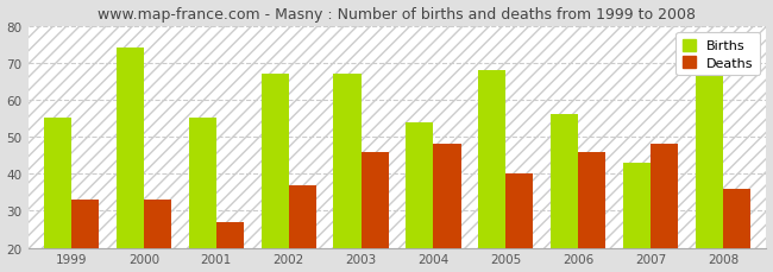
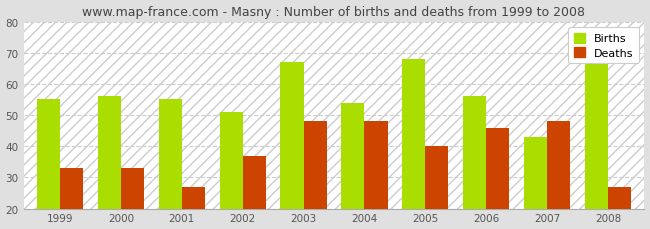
Births/2000: 74 -> 56
Births/2002: 67 -> 51
Deaths/2003: 46 -> 48
Deaths/2008: 36 -> 27
